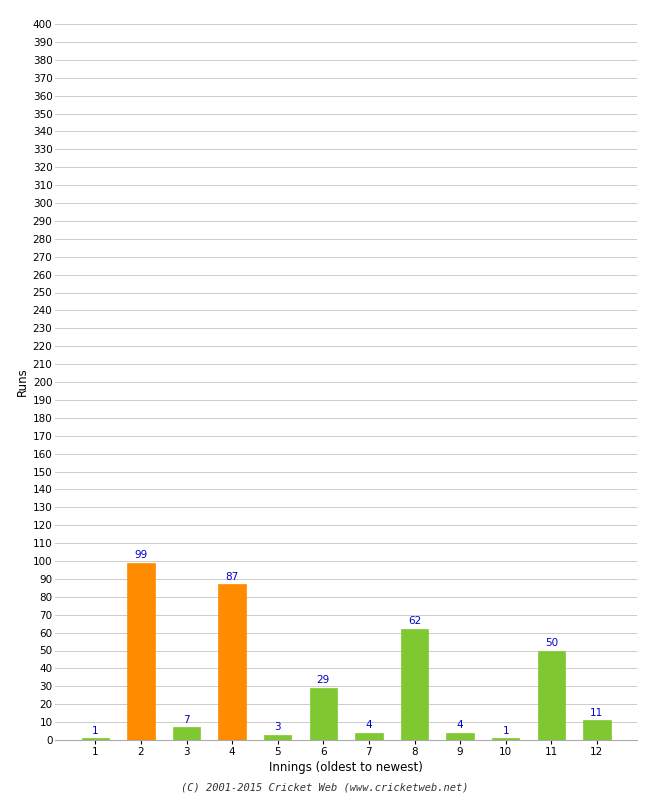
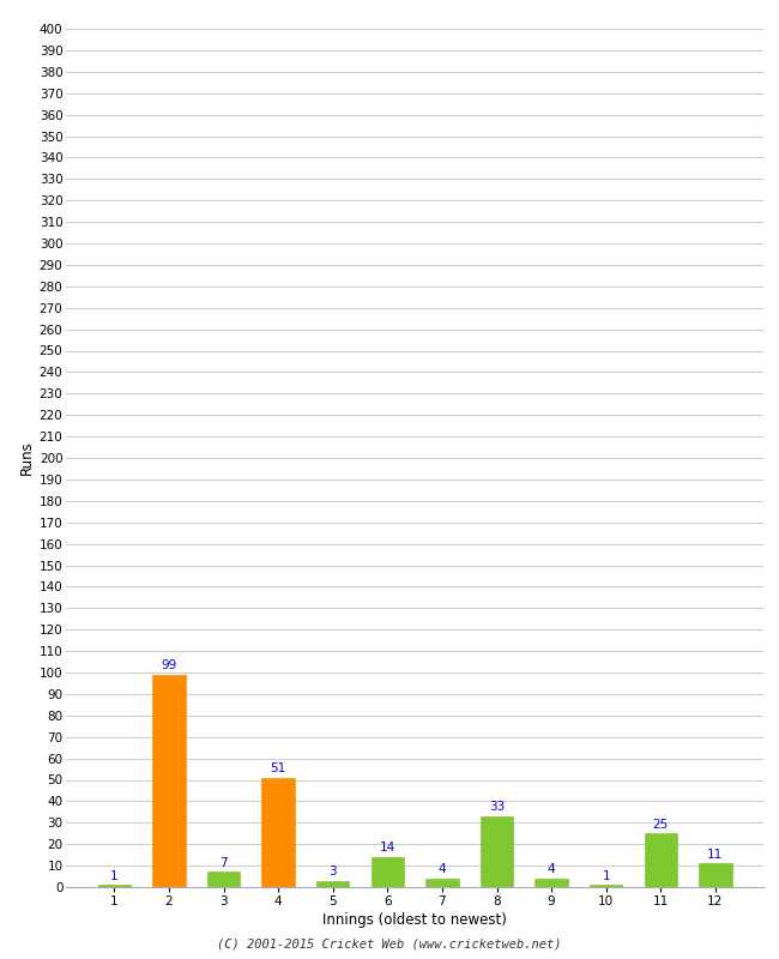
4: 87 -> 51
6: 29 -> 14
8: 62 -> 33
11: 50 -> 25
